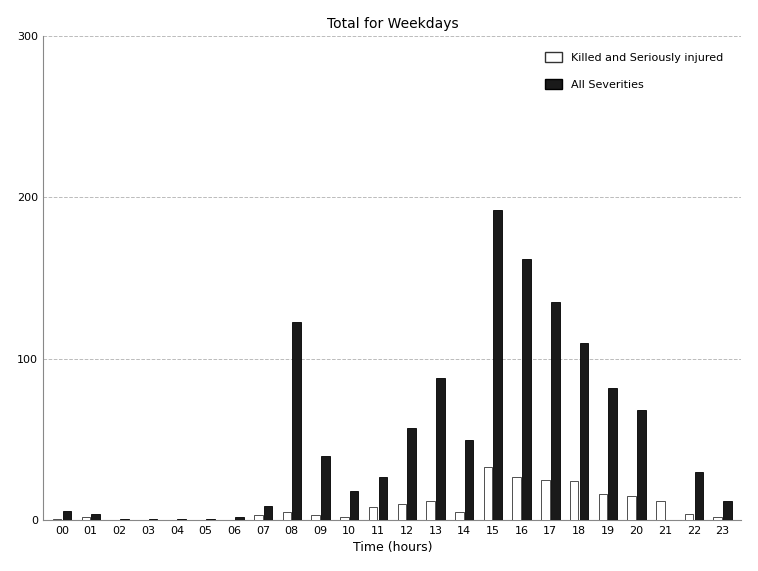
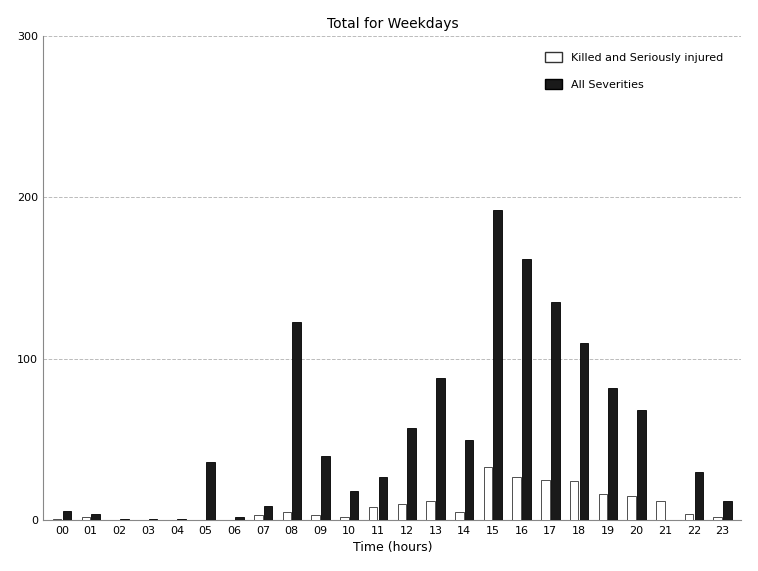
All Severities/05: 1 -> 36
